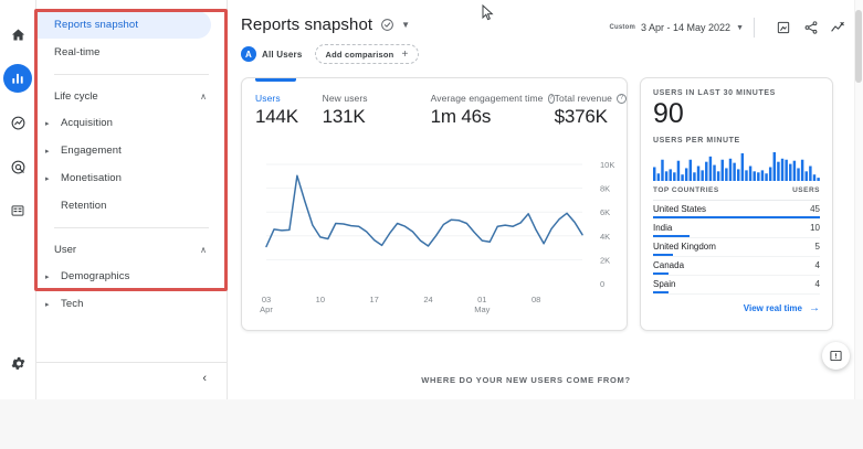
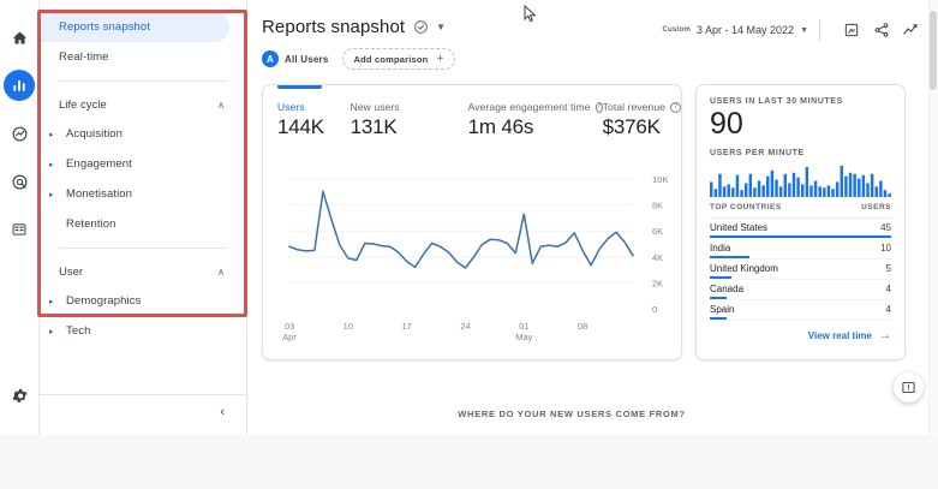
03 Apr: 3.1K -> 4.8K
01 May: 3.6K -> 7.3K
